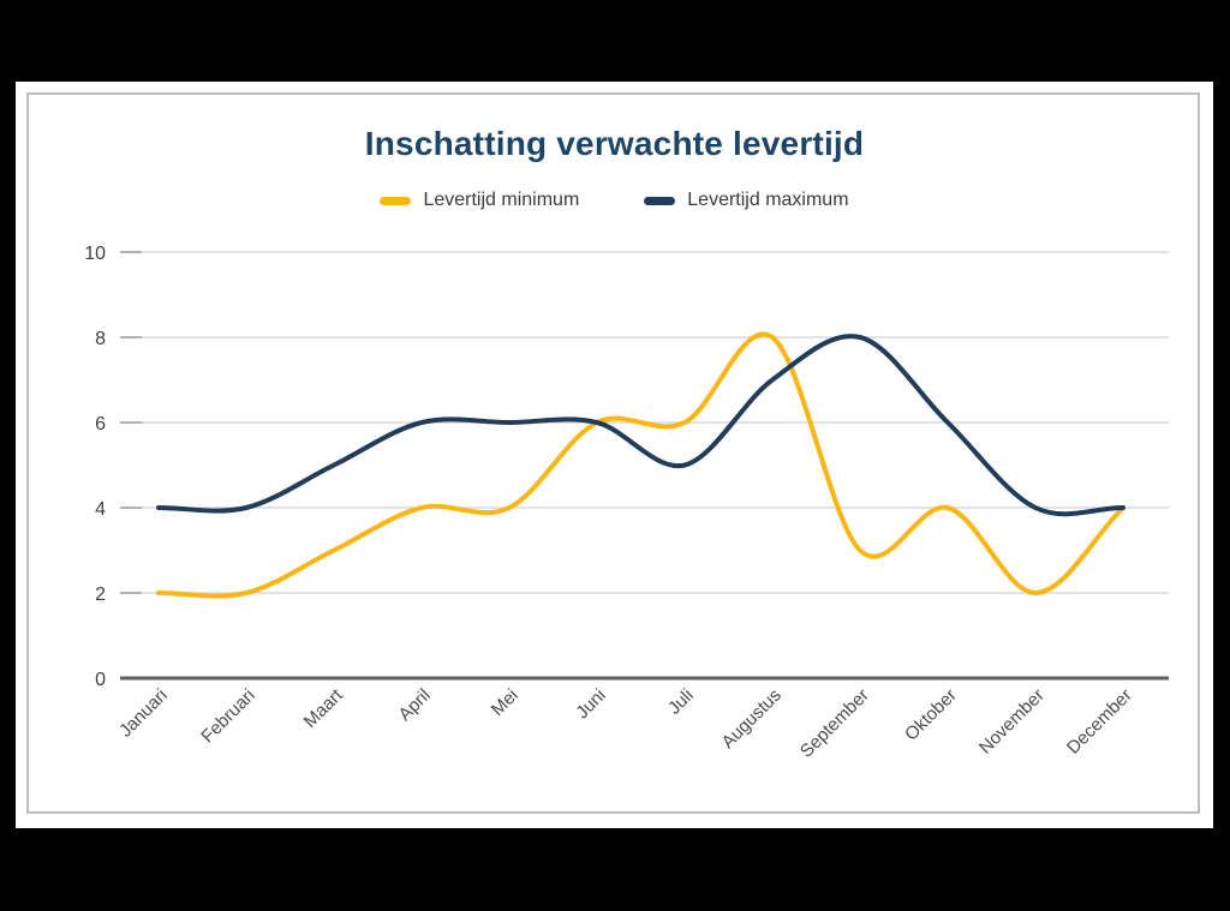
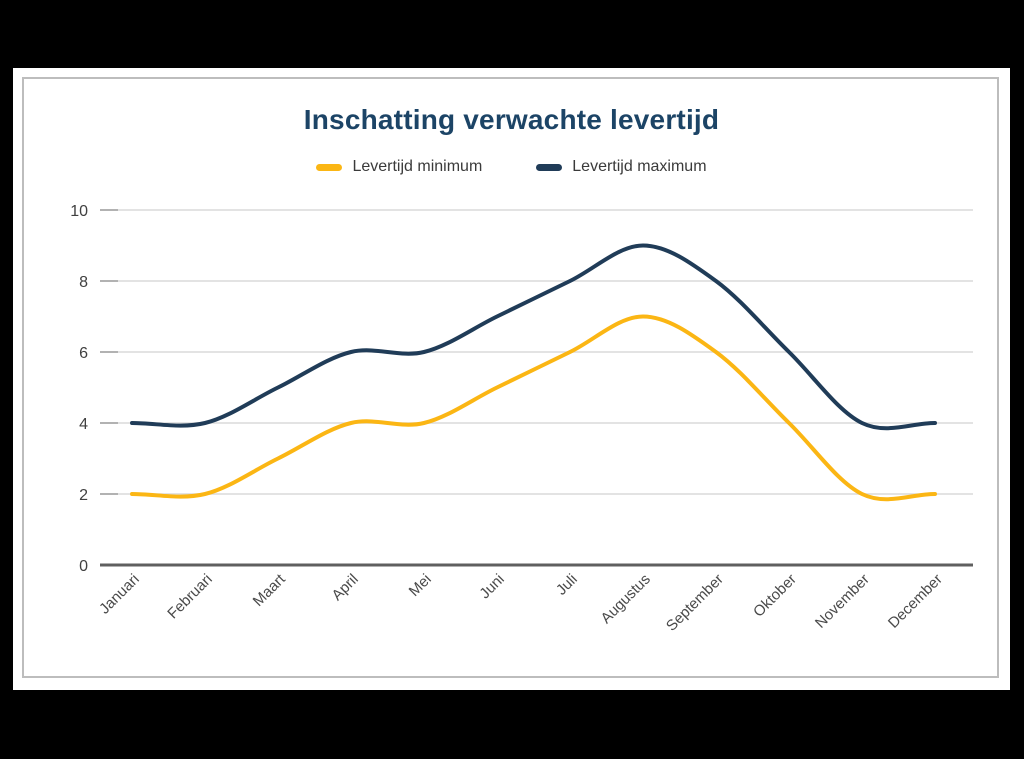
Levertijd minimum/Juni: 6 -> 5
Levertijd maximum/Juni: 6 -> 7
Levertijd maximum/Juli: 5 -> 8
Levertijd minimum/Augustus: 8 -> 7
Levertijd maximum/Augustus: 7 -> 9
Levertijd minimum/September: 3 -> 6
Levertijd minimum/December: 4 -> 2
